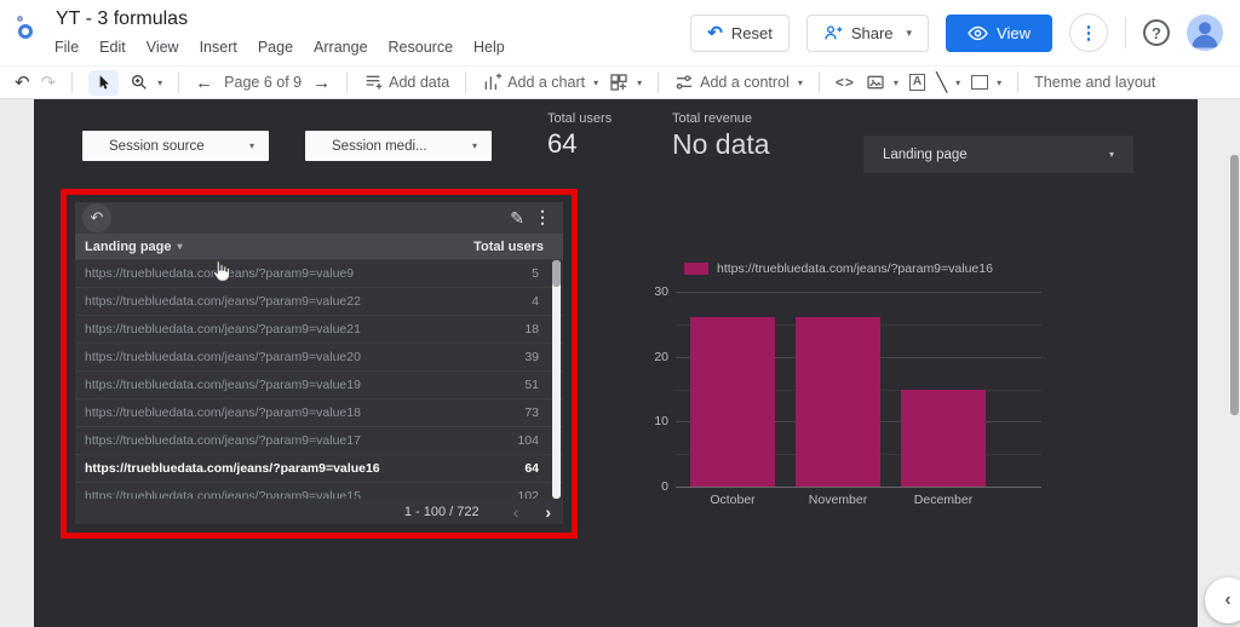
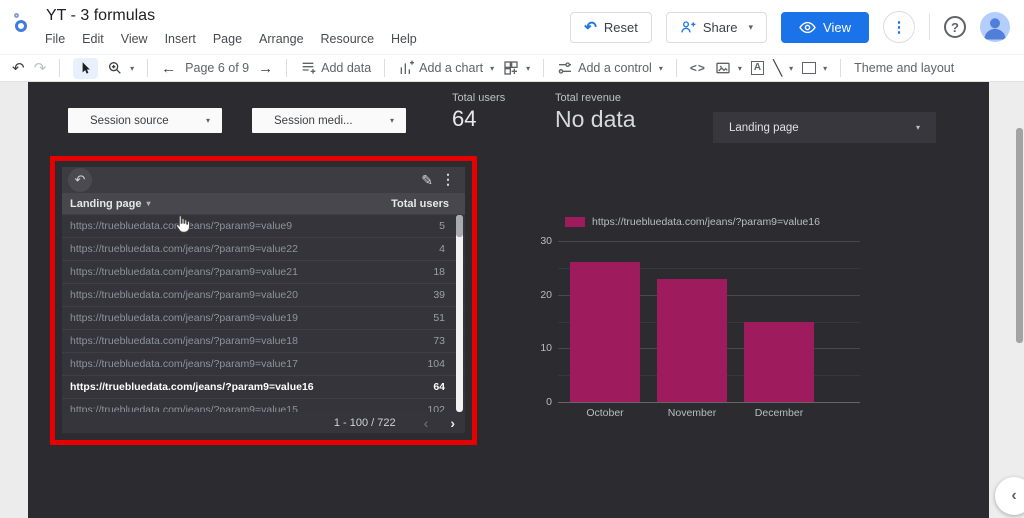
November: 26 -> 23
